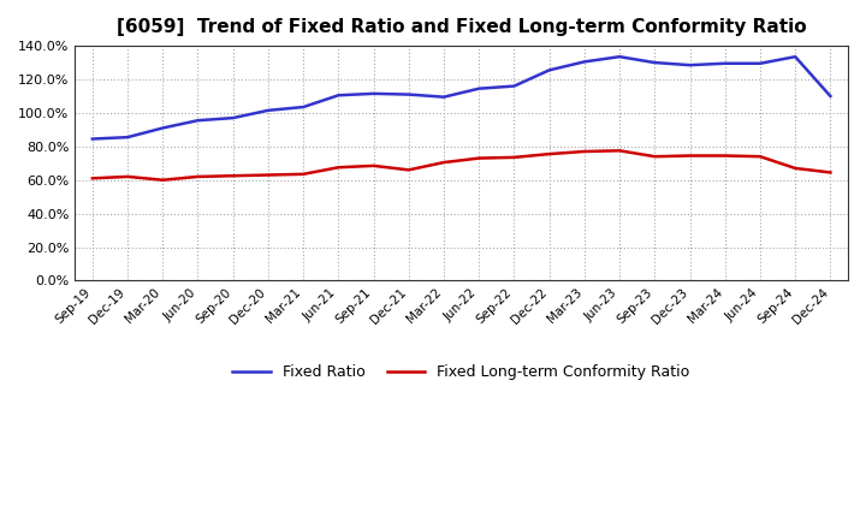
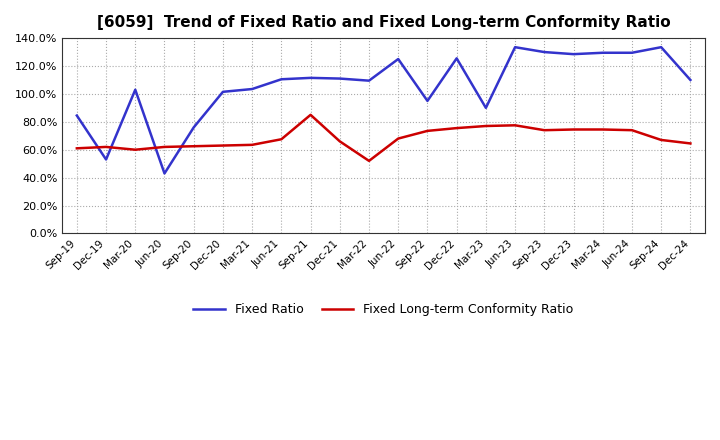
Fixed Ratio/Dec-19: 86% -> 53%
Fixed Ratio/Mar-20: 91% -> 103%
Fixed Ratio/Jun-20: 96% -> 43%
Fixed Ratio/Sep-20: 97% -> 76%
Fixed Long-term Conformity Ratio/Sep-21: 68% -> 85%
Fixed Long-term Conformity Ratio/Mar-22: 70% -> 52%
Fixed Ratio/Jun-22: 114% -> 125%
Fixed Long-term Conformity Ratio/Jun-22: 73% -> 68%
Fixed Ratio/Sep-22: 116% -> 95%
Fixed Ratio/Mar-23: 130% -> 90%
